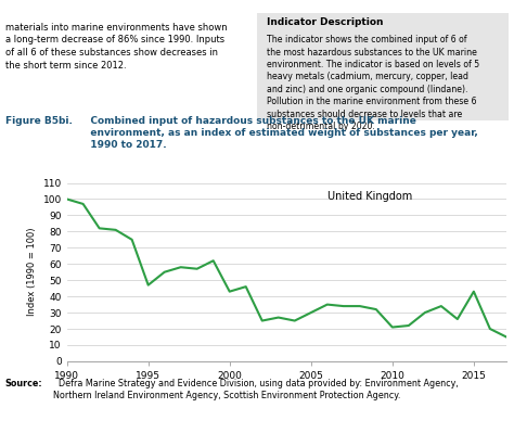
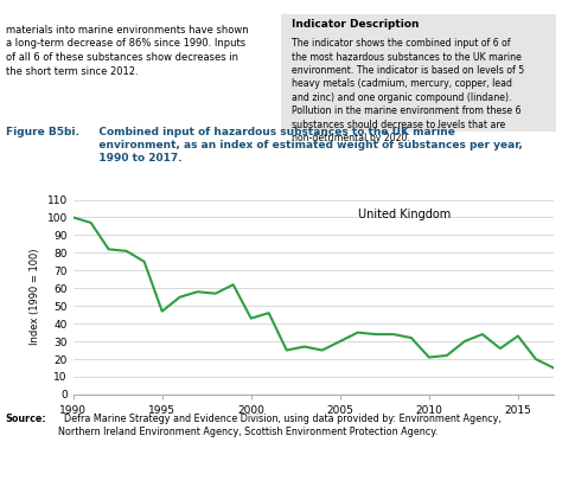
2015: 43 -> 33
